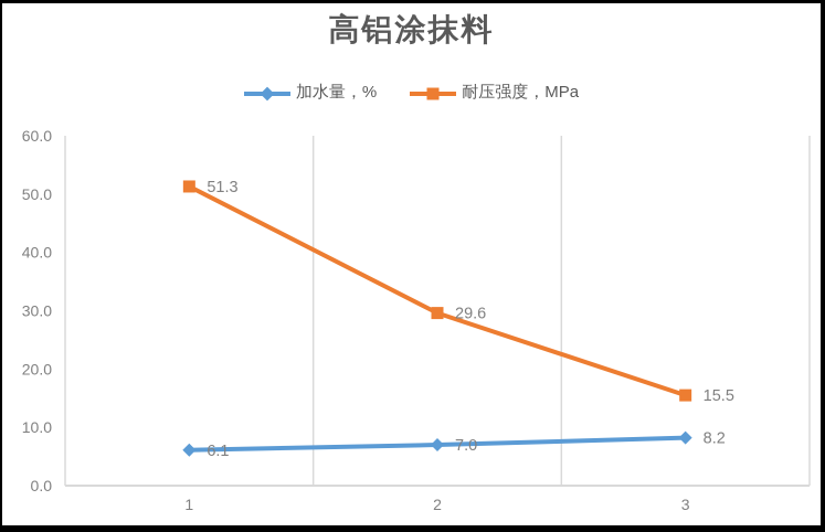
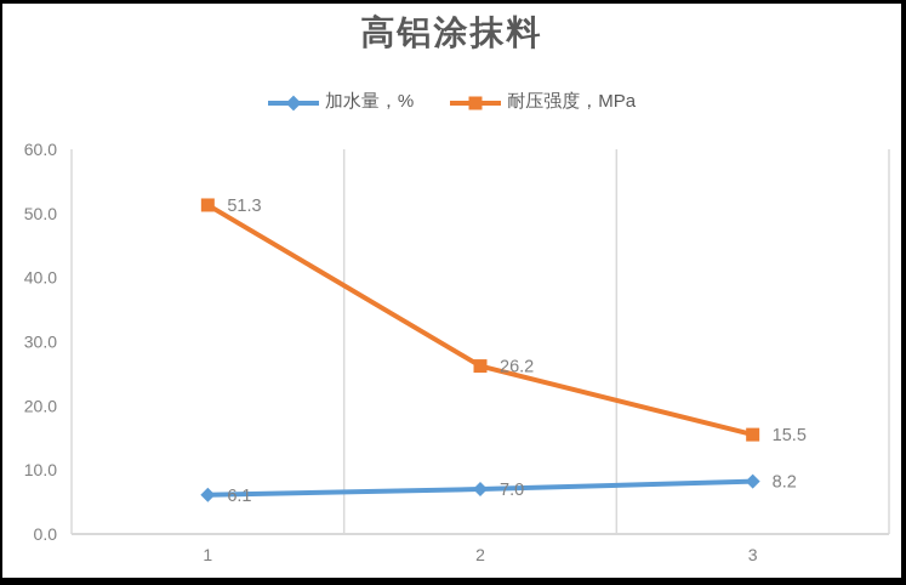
耐压强度，MPa/2: 29.6 -> 26.2
